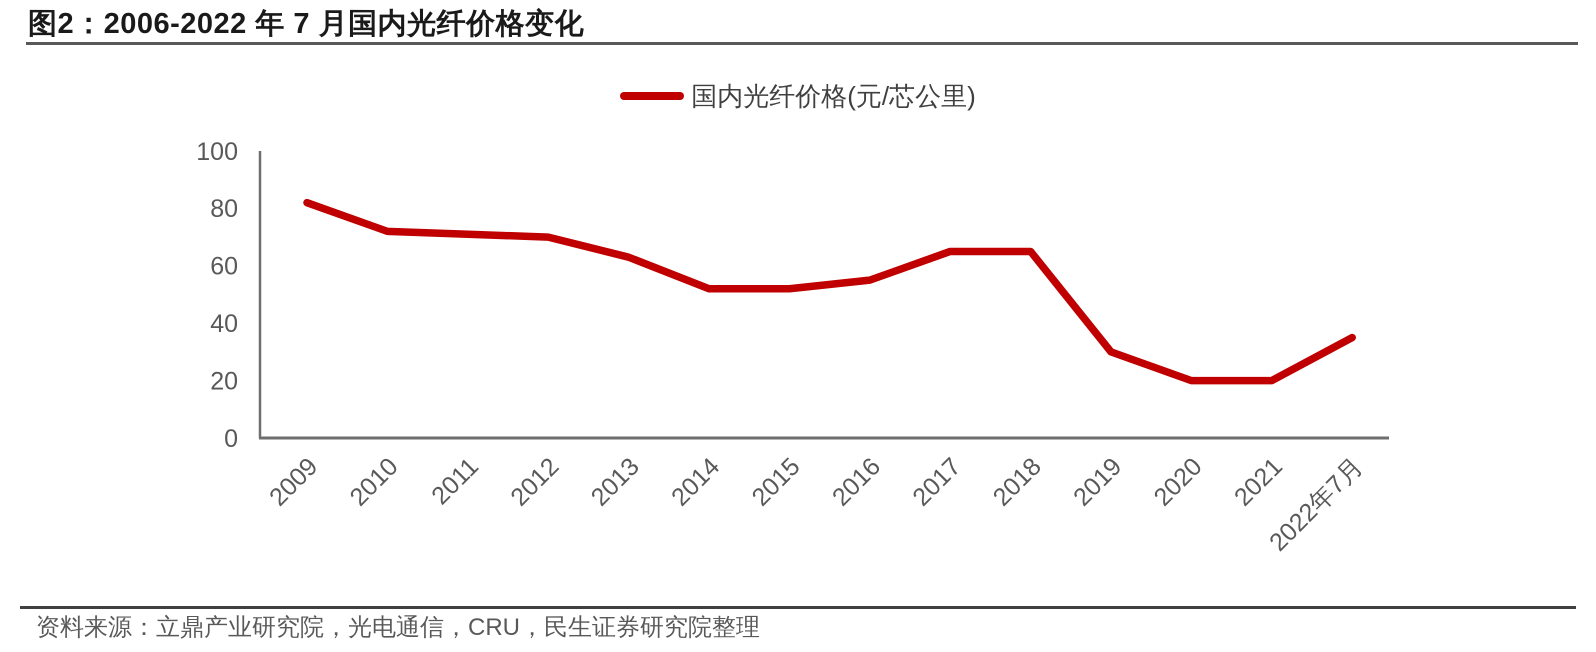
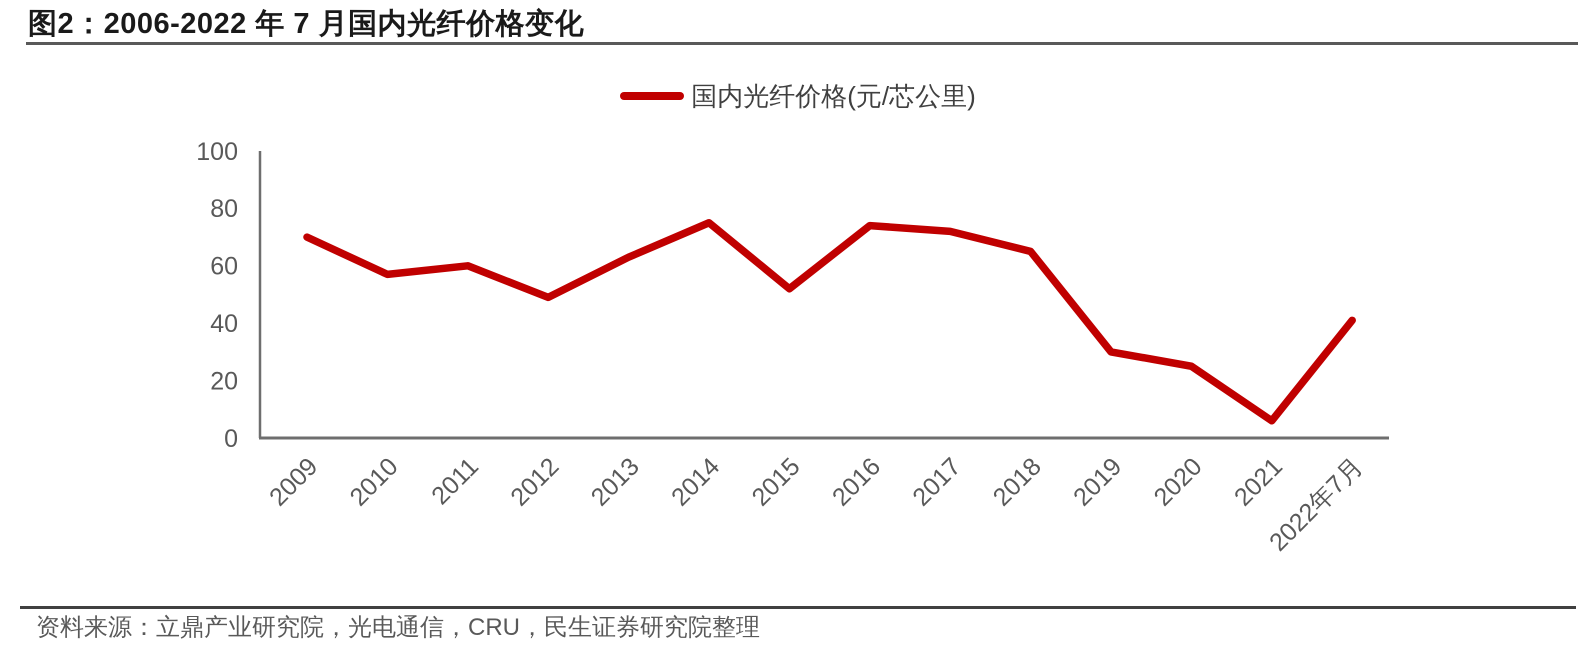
2009: 82 -> 70
2010: 72 -> 57
2011: 71 -> 60
2012: 70 -> 49
2014: 52 -> 75
2016: 55 -> 74
2017: 65 -> 72
2020: 20 -> 25
2021: 20 -> 6
2022年7月: 35 -> 41
